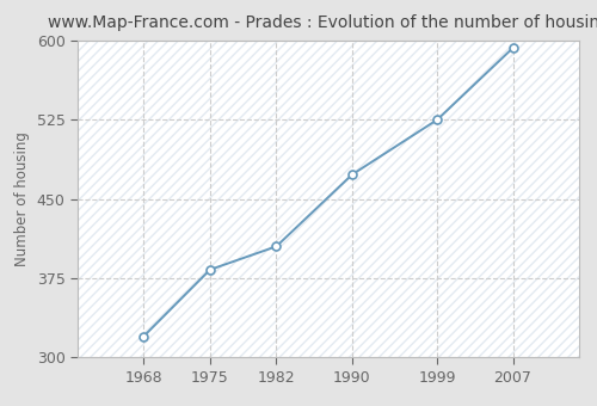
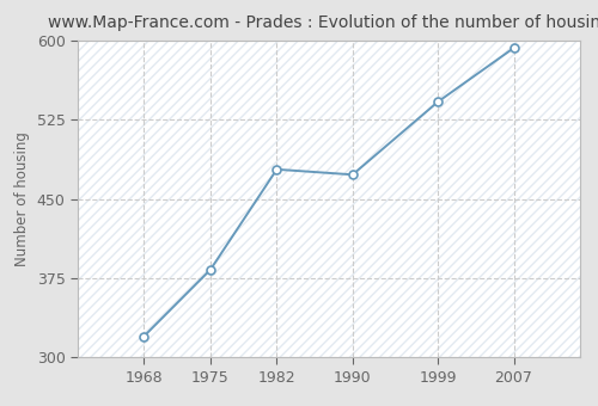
1982: 405 -> 478
1999: 525 -> 542
